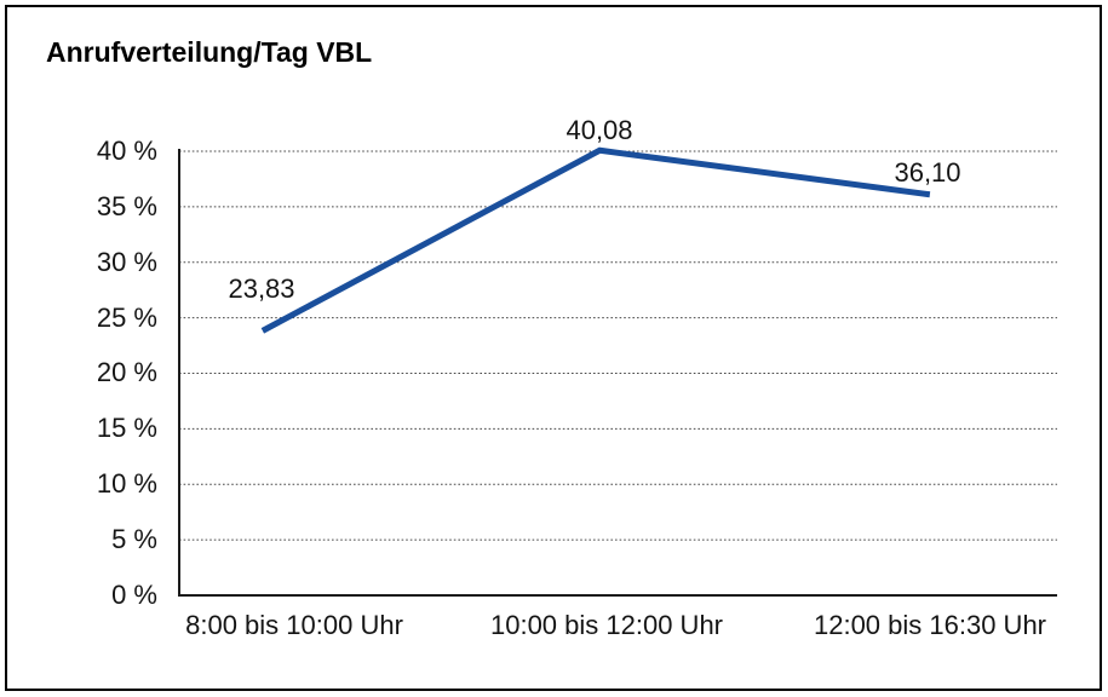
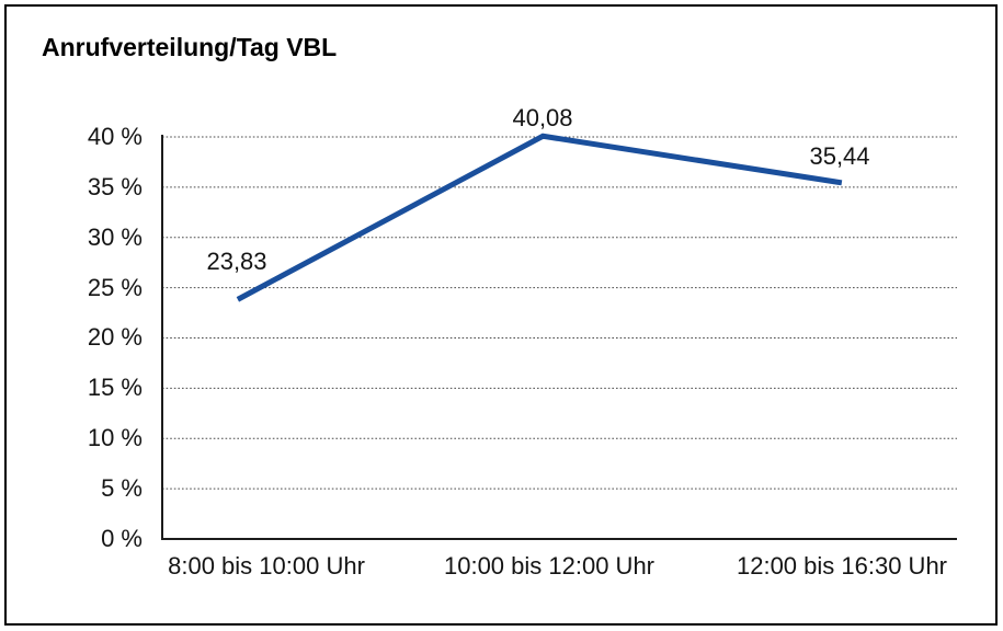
12:00 bis 16:30 Uhr: 36,10 -> 35,44
